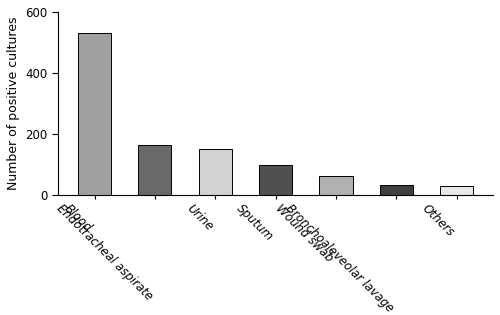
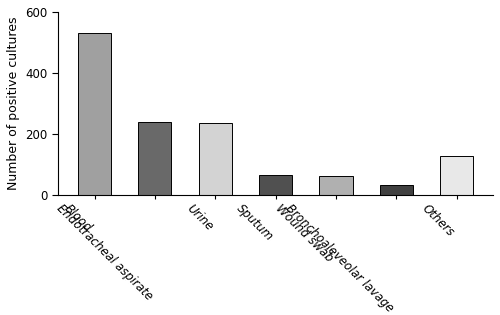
Endotracheal aspirate: 163 -> 240
Urine: 150 -> 235
Sputum: 100 -> 65
Others: 30 -> 130
